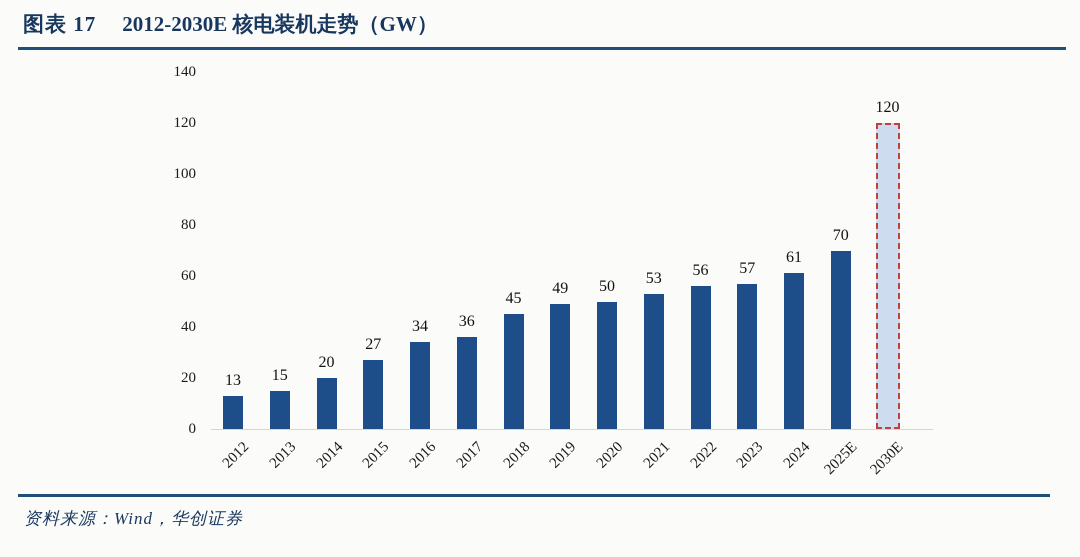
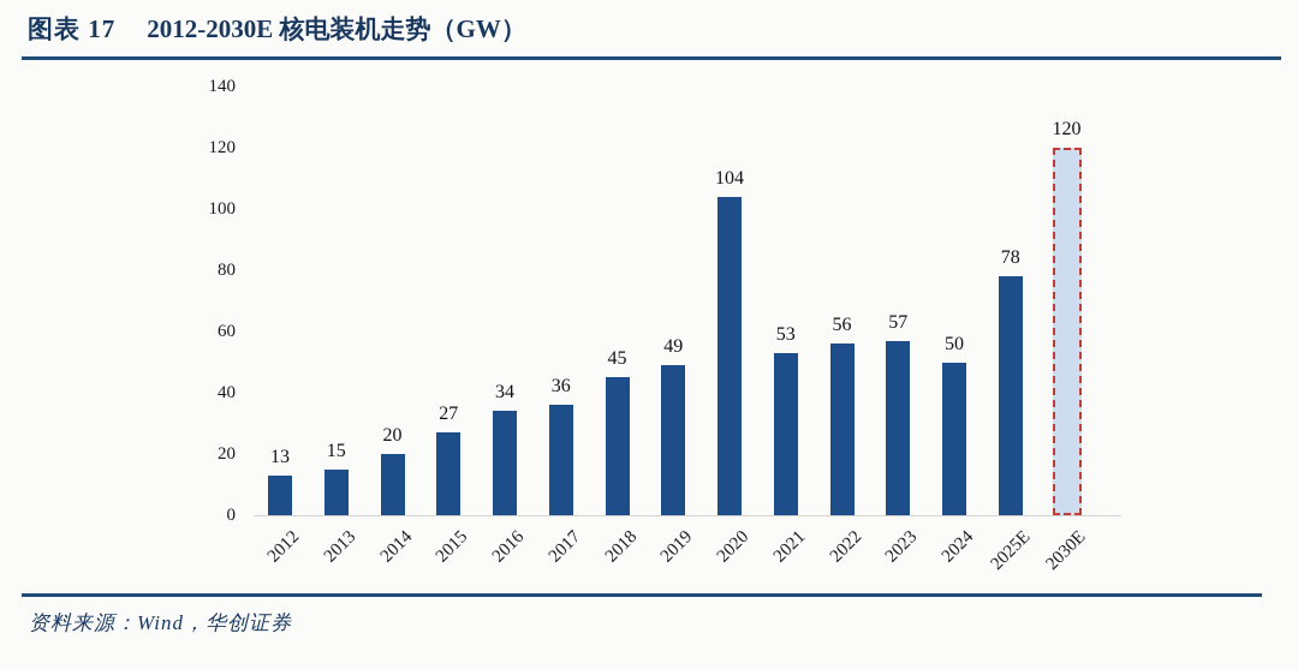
2020: 50 -> 104
2024: 61 -> 50
2025E: 70 -> 78
